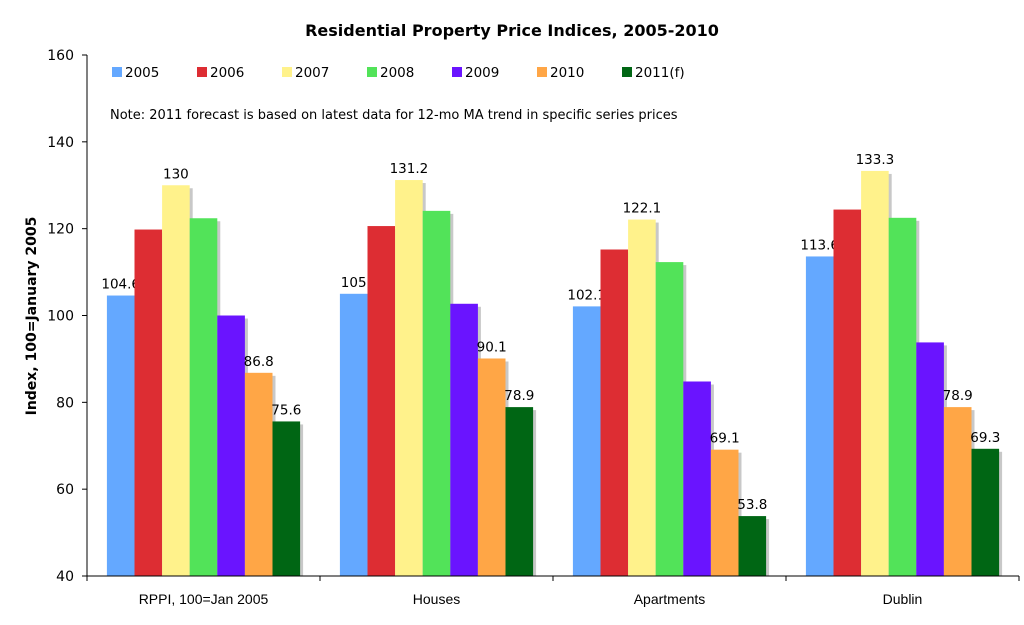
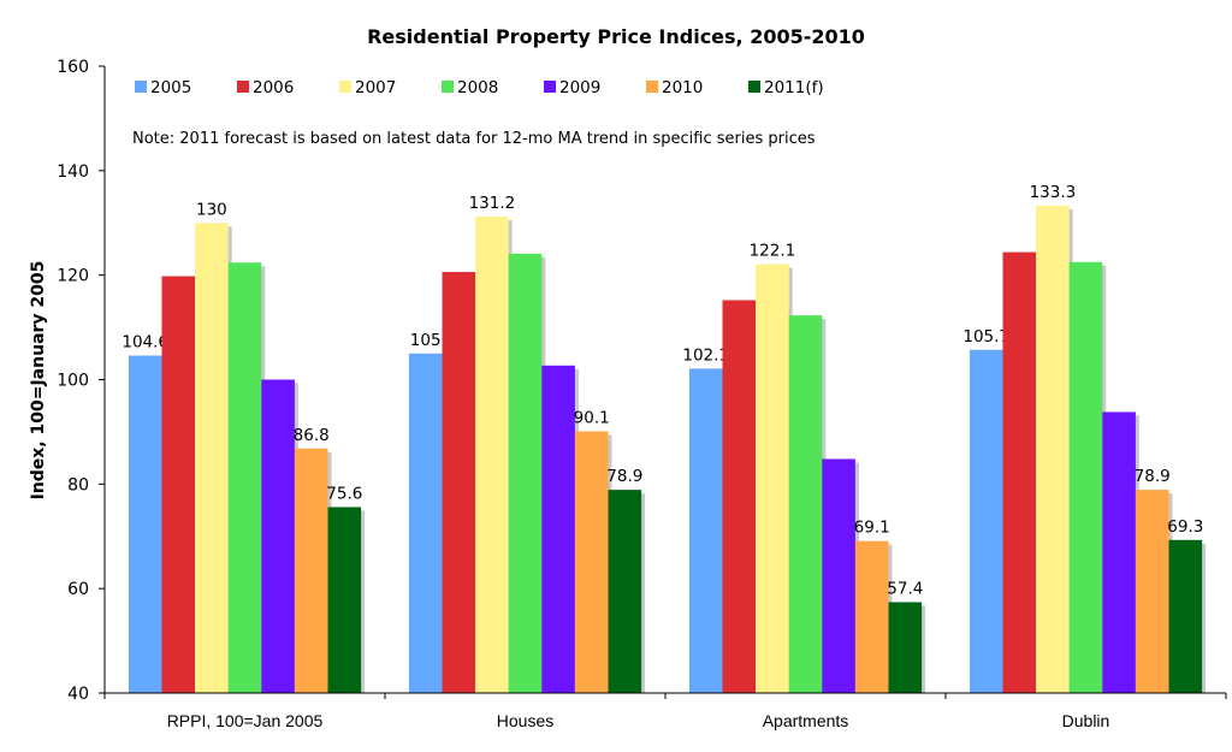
2011(f)/Apartments: 53.8 -> 57.4
2005/Dublin: 113.6 -> 105.7
